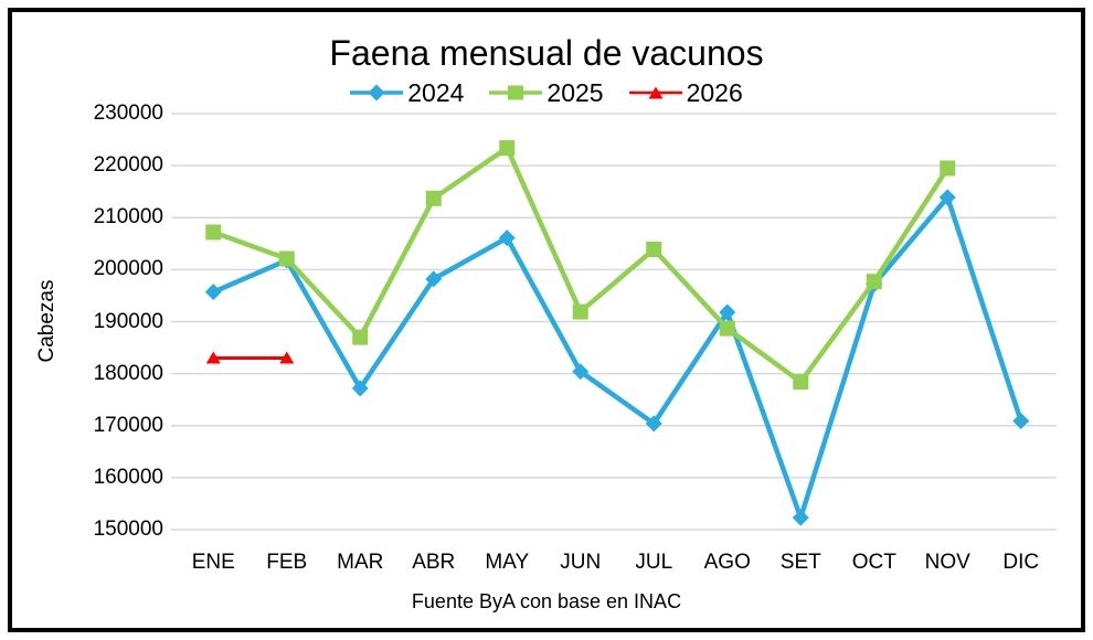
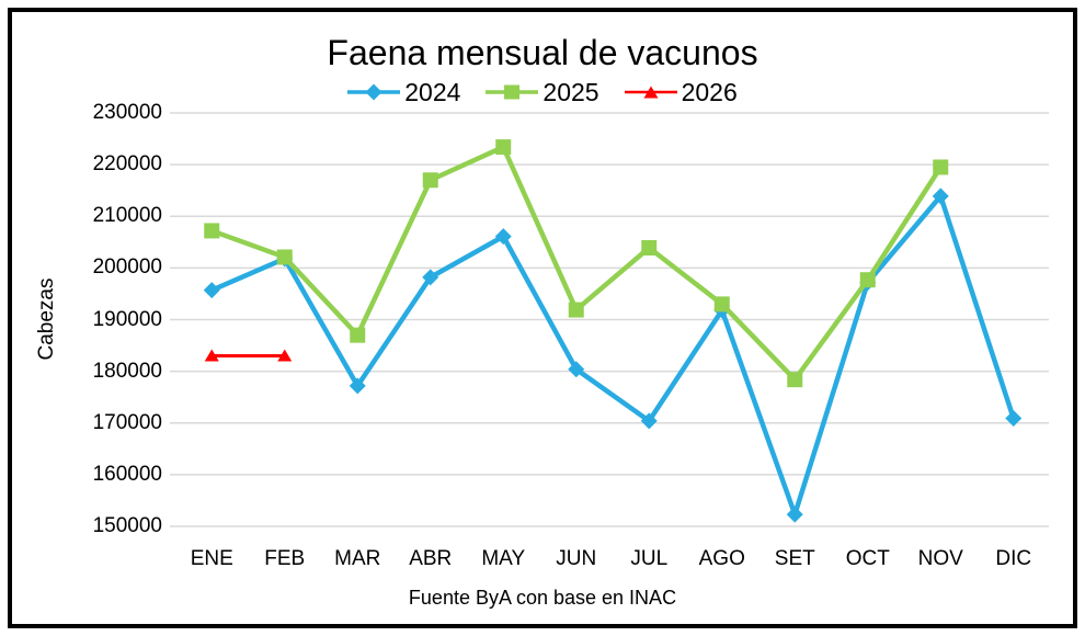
2025/ABR: 214000 -> 217000
2025/AGO: 189000 -> 193000
